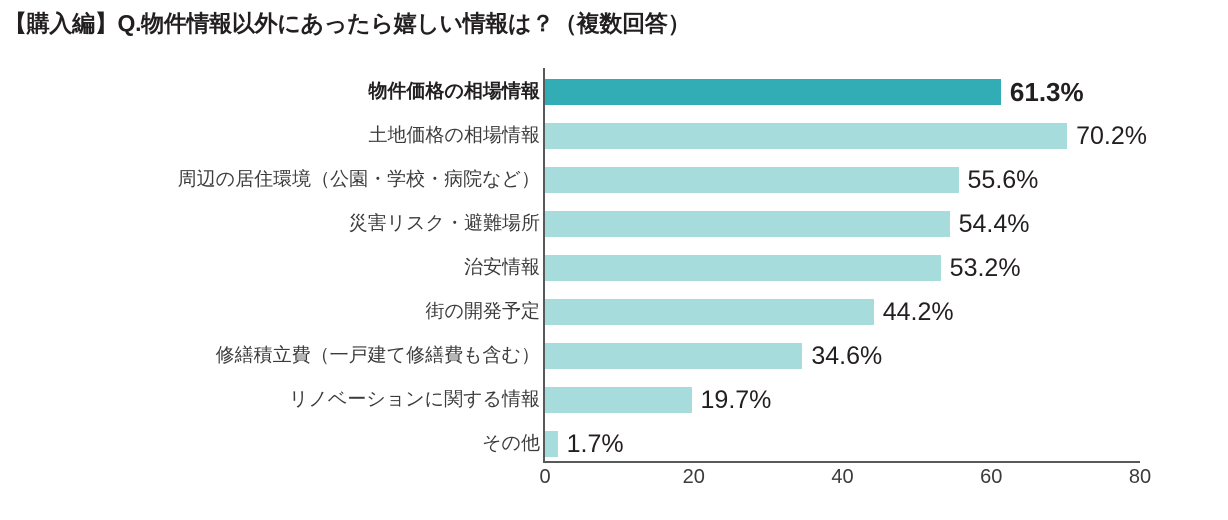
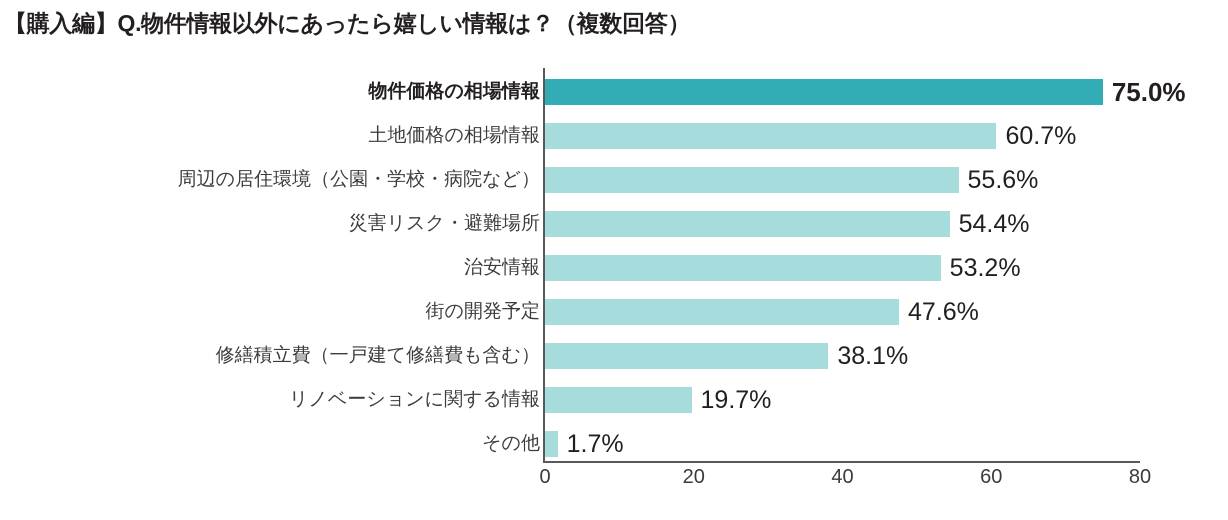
物件価格の相場情報: 61.3% -> 75.0%
土地価格の相場情報: 70.2% -> 60.7%
街の開発予定: 44.2% -> 47.6%
修繕積立費（一戸建て修繕費も含む）: 34.6% -> 38.1%
